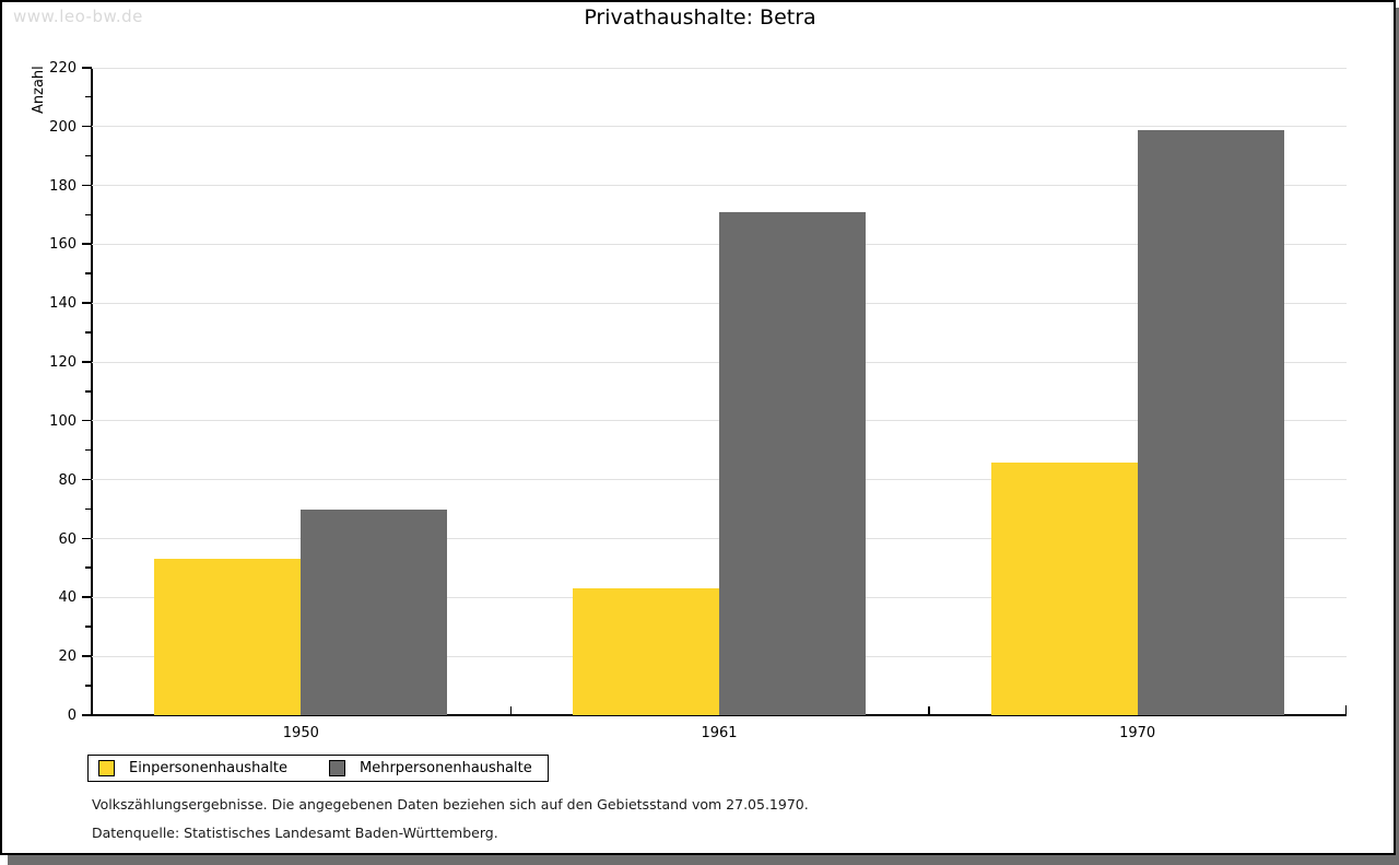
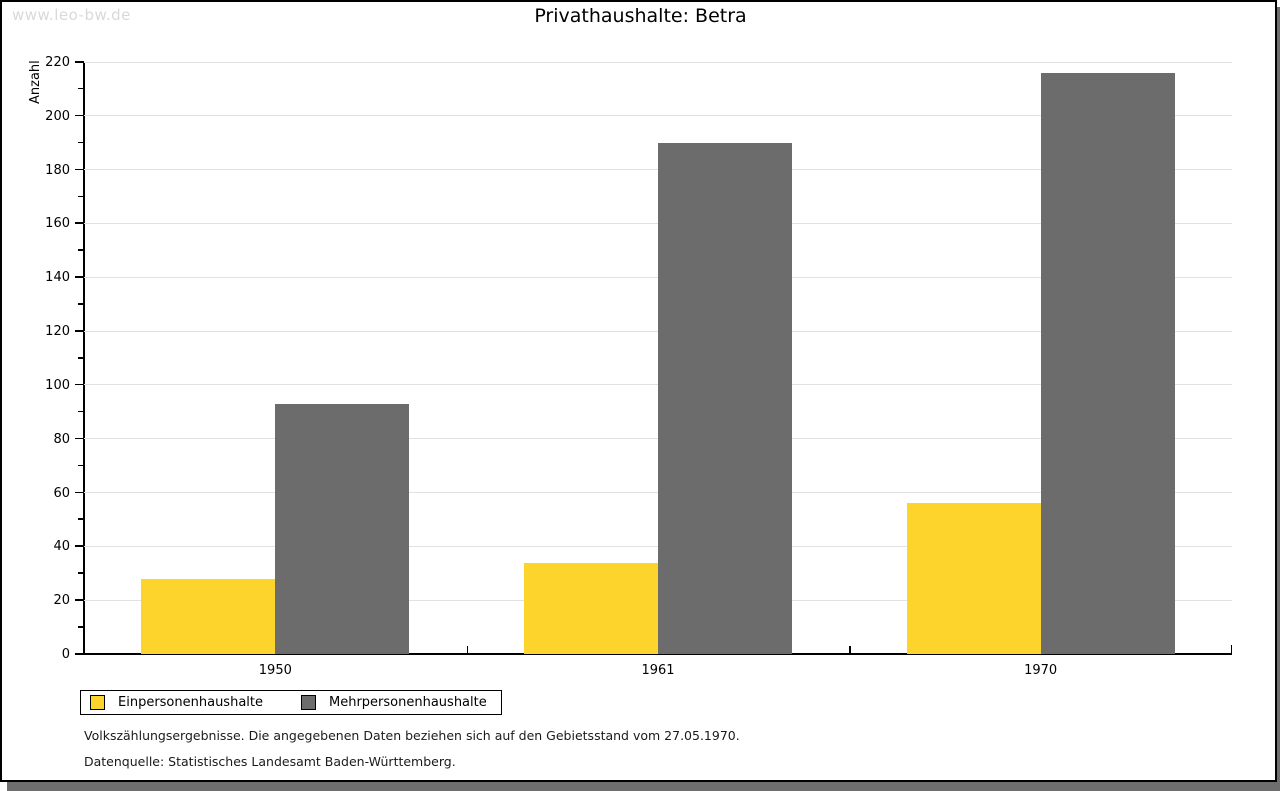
Einpersonenhaushalte/1950: 53 -> 28
Mehrpersonenhaushalte/1950: 70 -> 93
Einpersonenhaushalte/1961: 43 -> 34
Mehrpersonenhaushalte/1961: 171 -> 190
Einpersonenhaushalte/1970: 86 -> 56
Mehrpersonenhaushalte/1970: 199 -> 216
